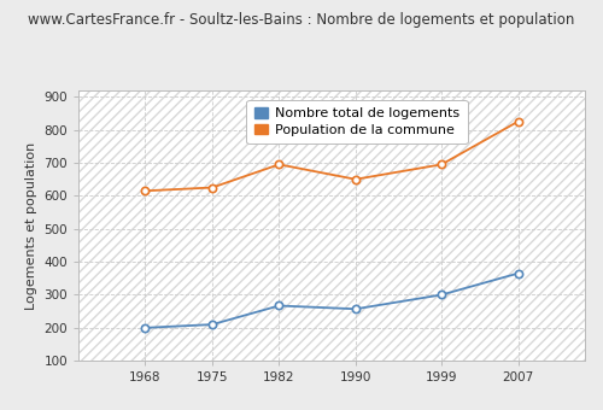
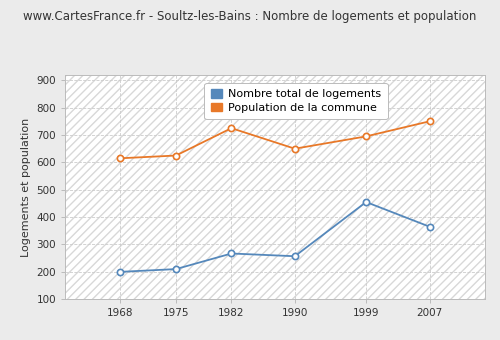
Population de la commune/1982: 695 -> 725
Nombre total de logements/1999: 300 -> 455
Population de la commune/2007: 825 -> 750
